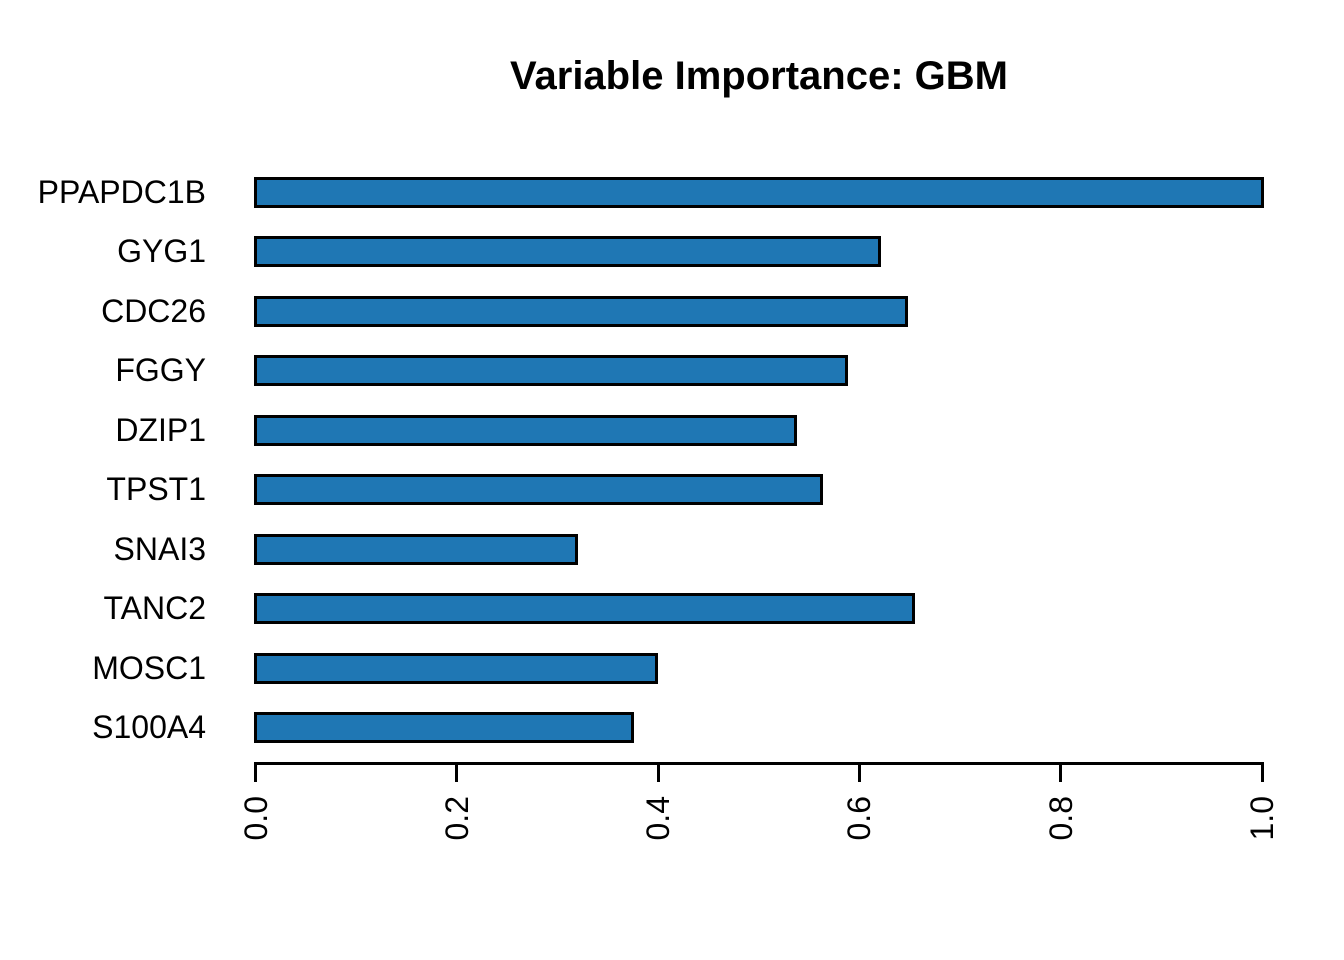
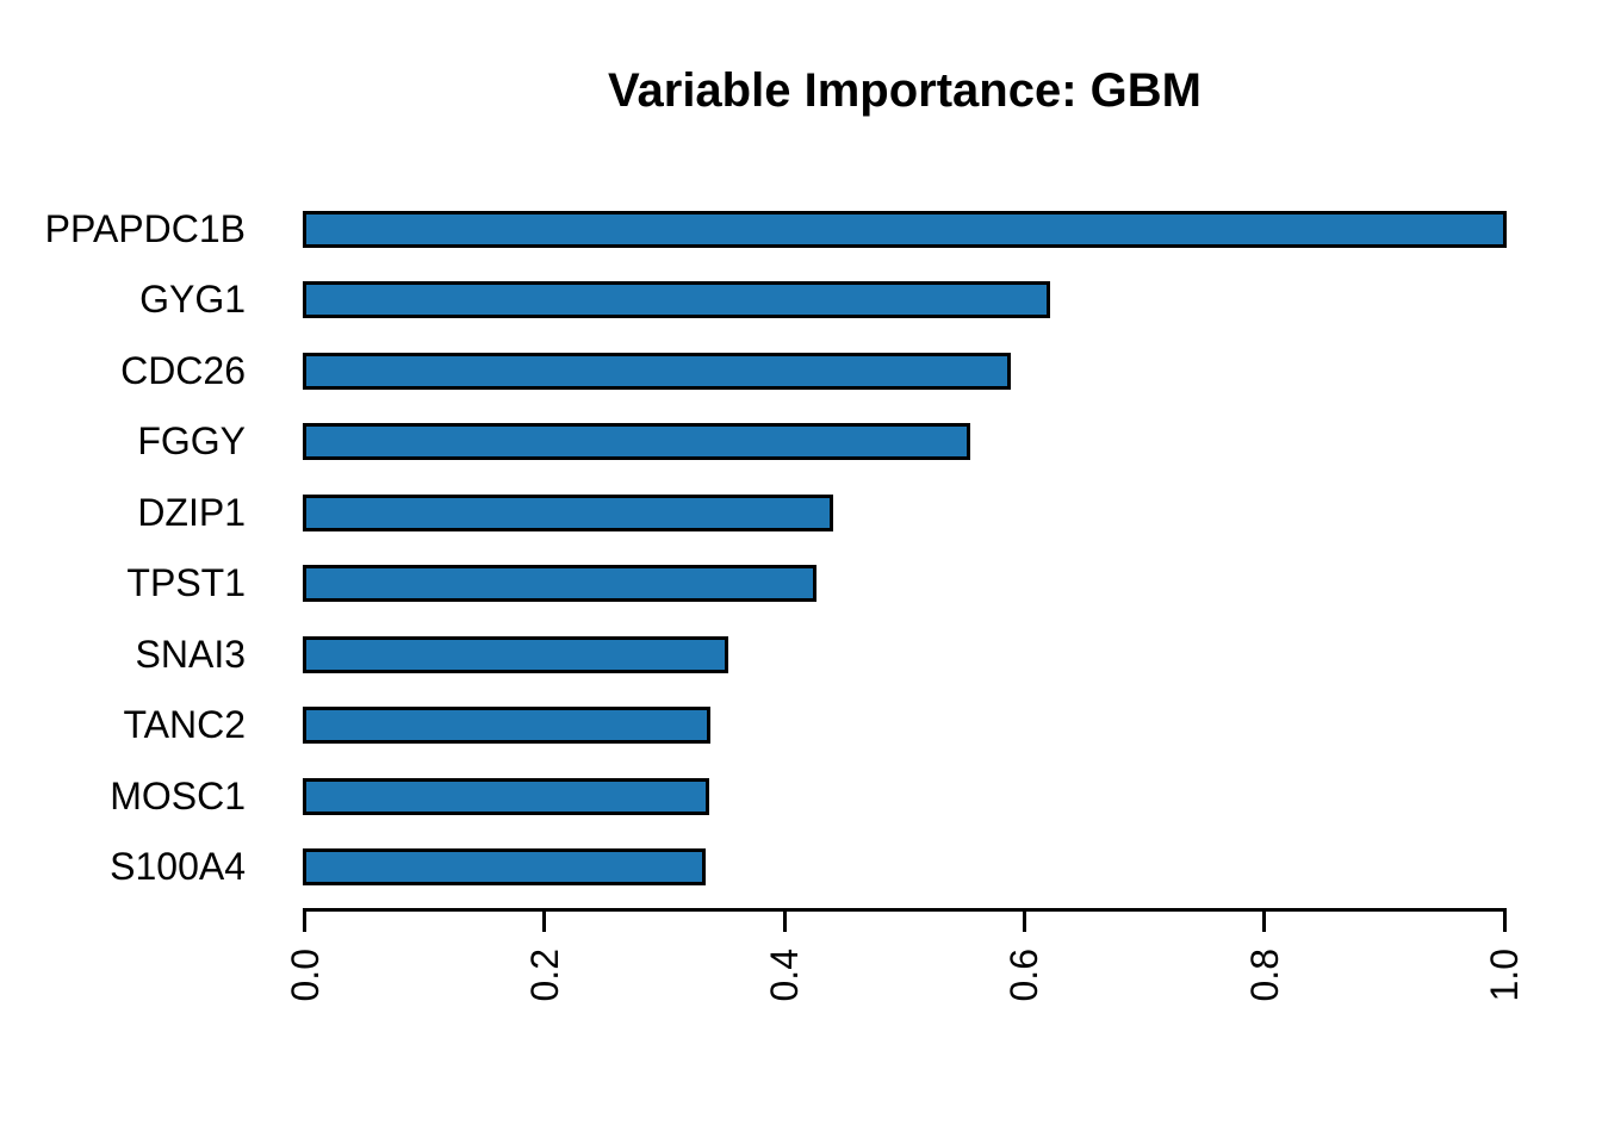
CDC26: 0.647 -> 0.587
FGGY: 0.587 -> 0.553
DZIP1: 0.537 -> 0.439
TPST1: 0.562 -> 0.425
SNAI3: 0.319 -> 0.352
TANC2: 0.654 -> 0.337
MOSC1: 0.398 -> 0.336
S100A4: 0.375 -> 0.333
